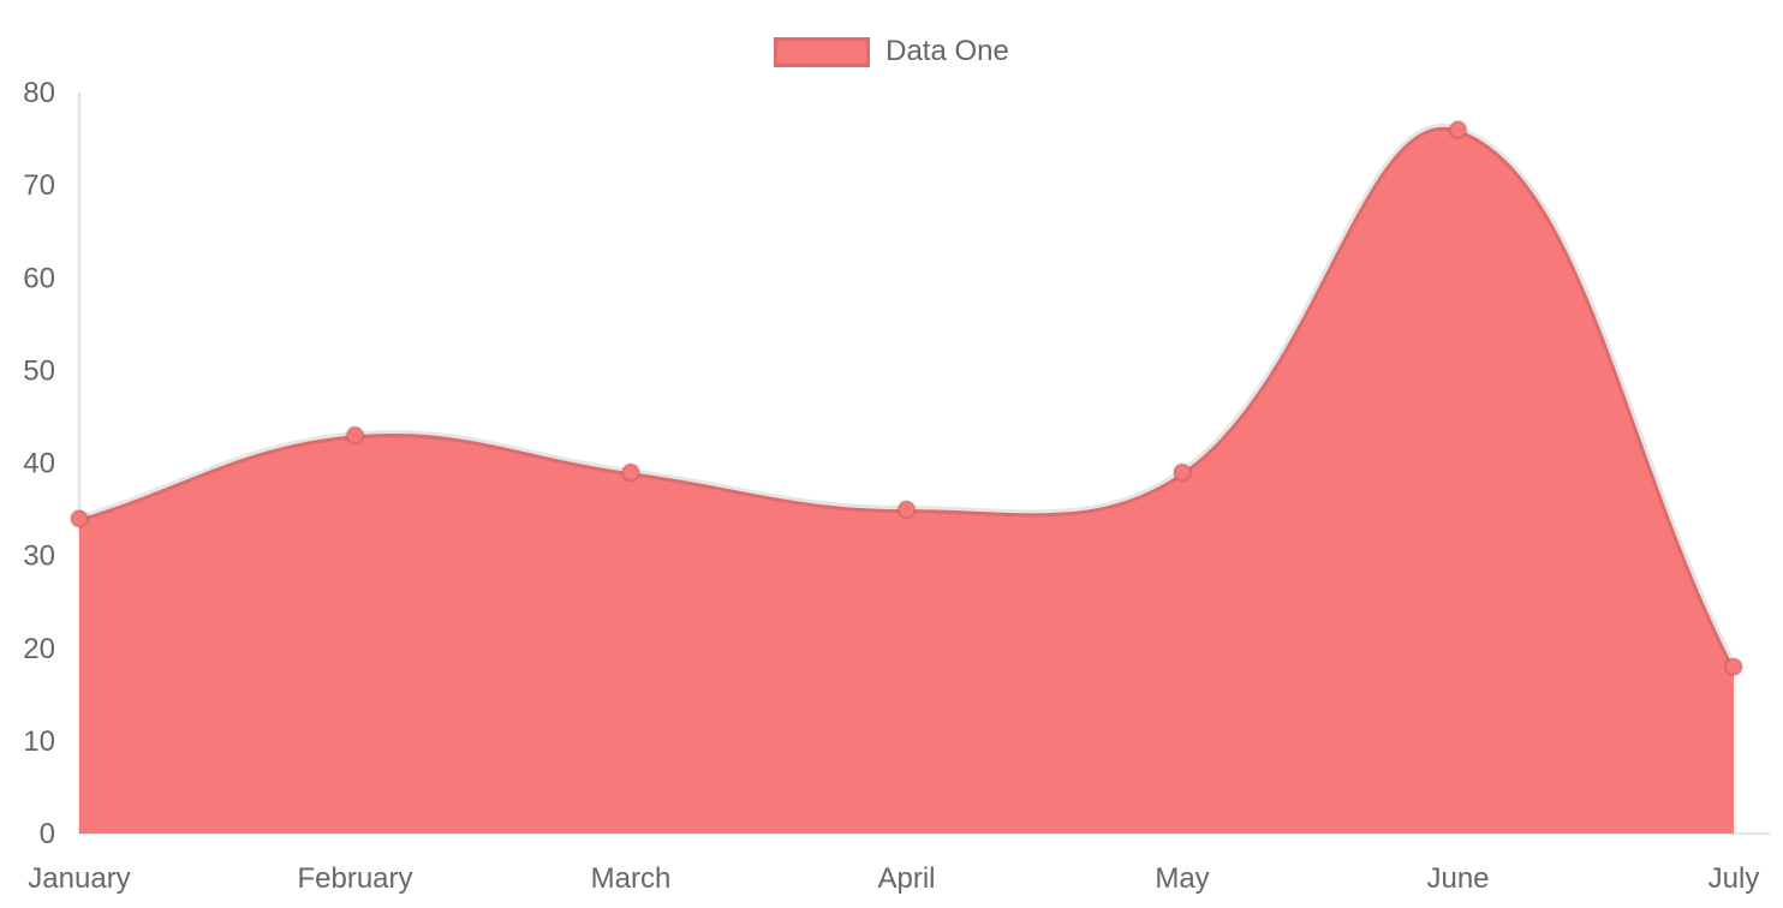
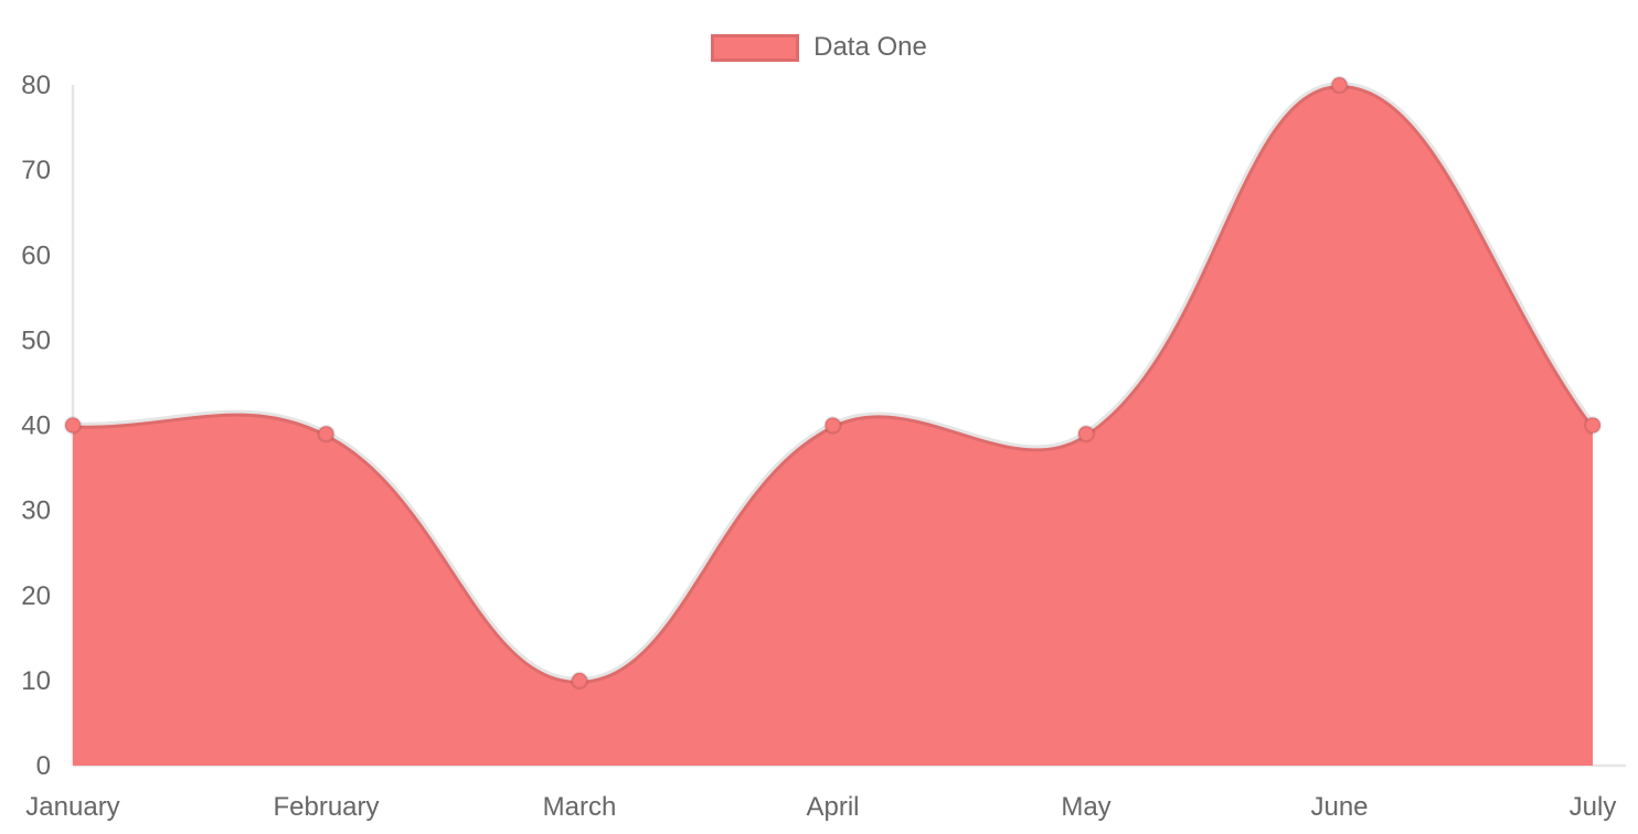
January: 34 -> 40
February: 43 -> 39
March: 39 -> 10
April: 35 -> 40
June: 76 -> 80
July: 18 -> 40
